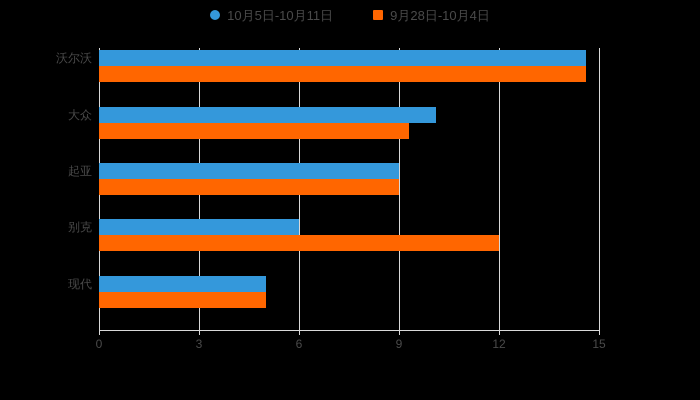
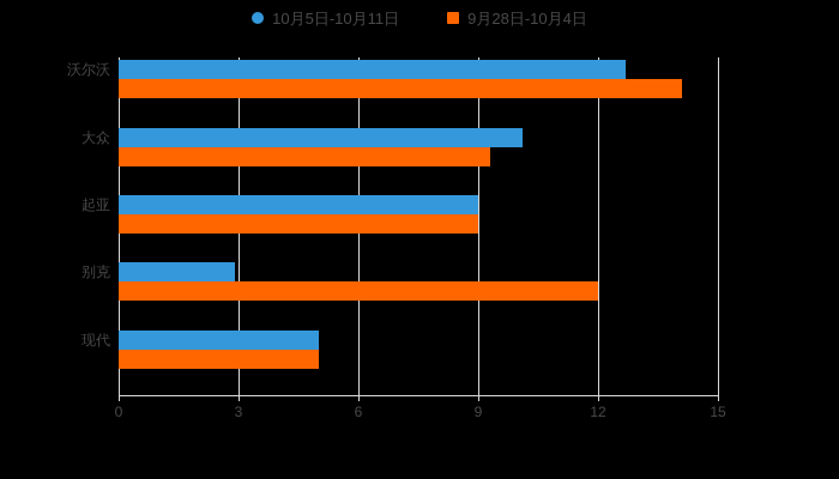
10月5日-10月11日/沃尔沃: 14.6 -> 12.7
9月28日-10月4日/沃尔沃: 14.6 -> 14.1
10月5日-10月11日/别克: 6.0 -> 2.9
